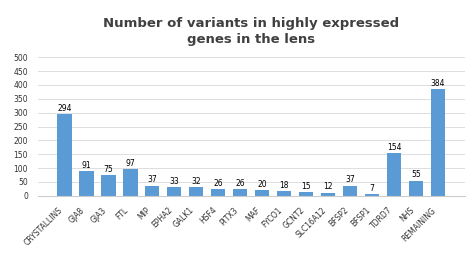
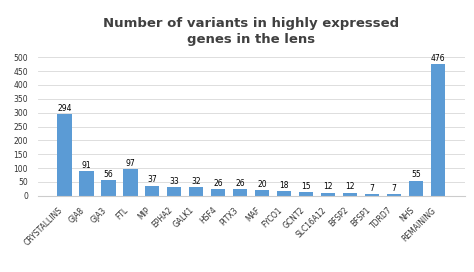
GJA3: 75 -> 56
BFSP2: 37 -> 12
TDRD7: 154 -> 7
REMAINING: 384 -> 476
